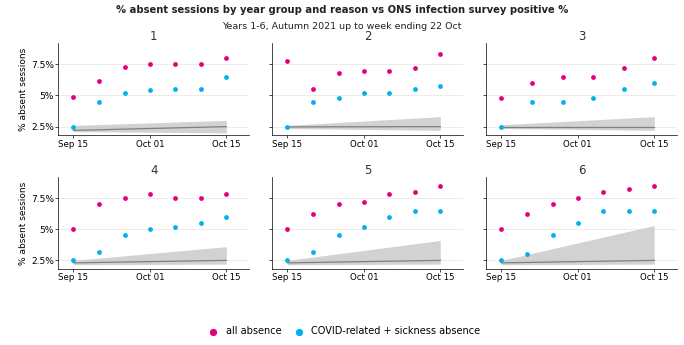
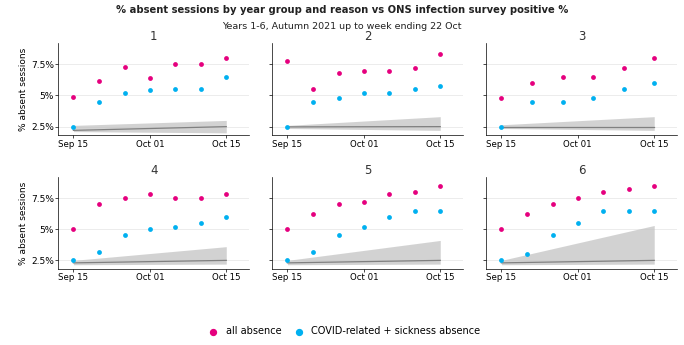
1/all absence/Oct 01: 7.5% -> 6.4%
